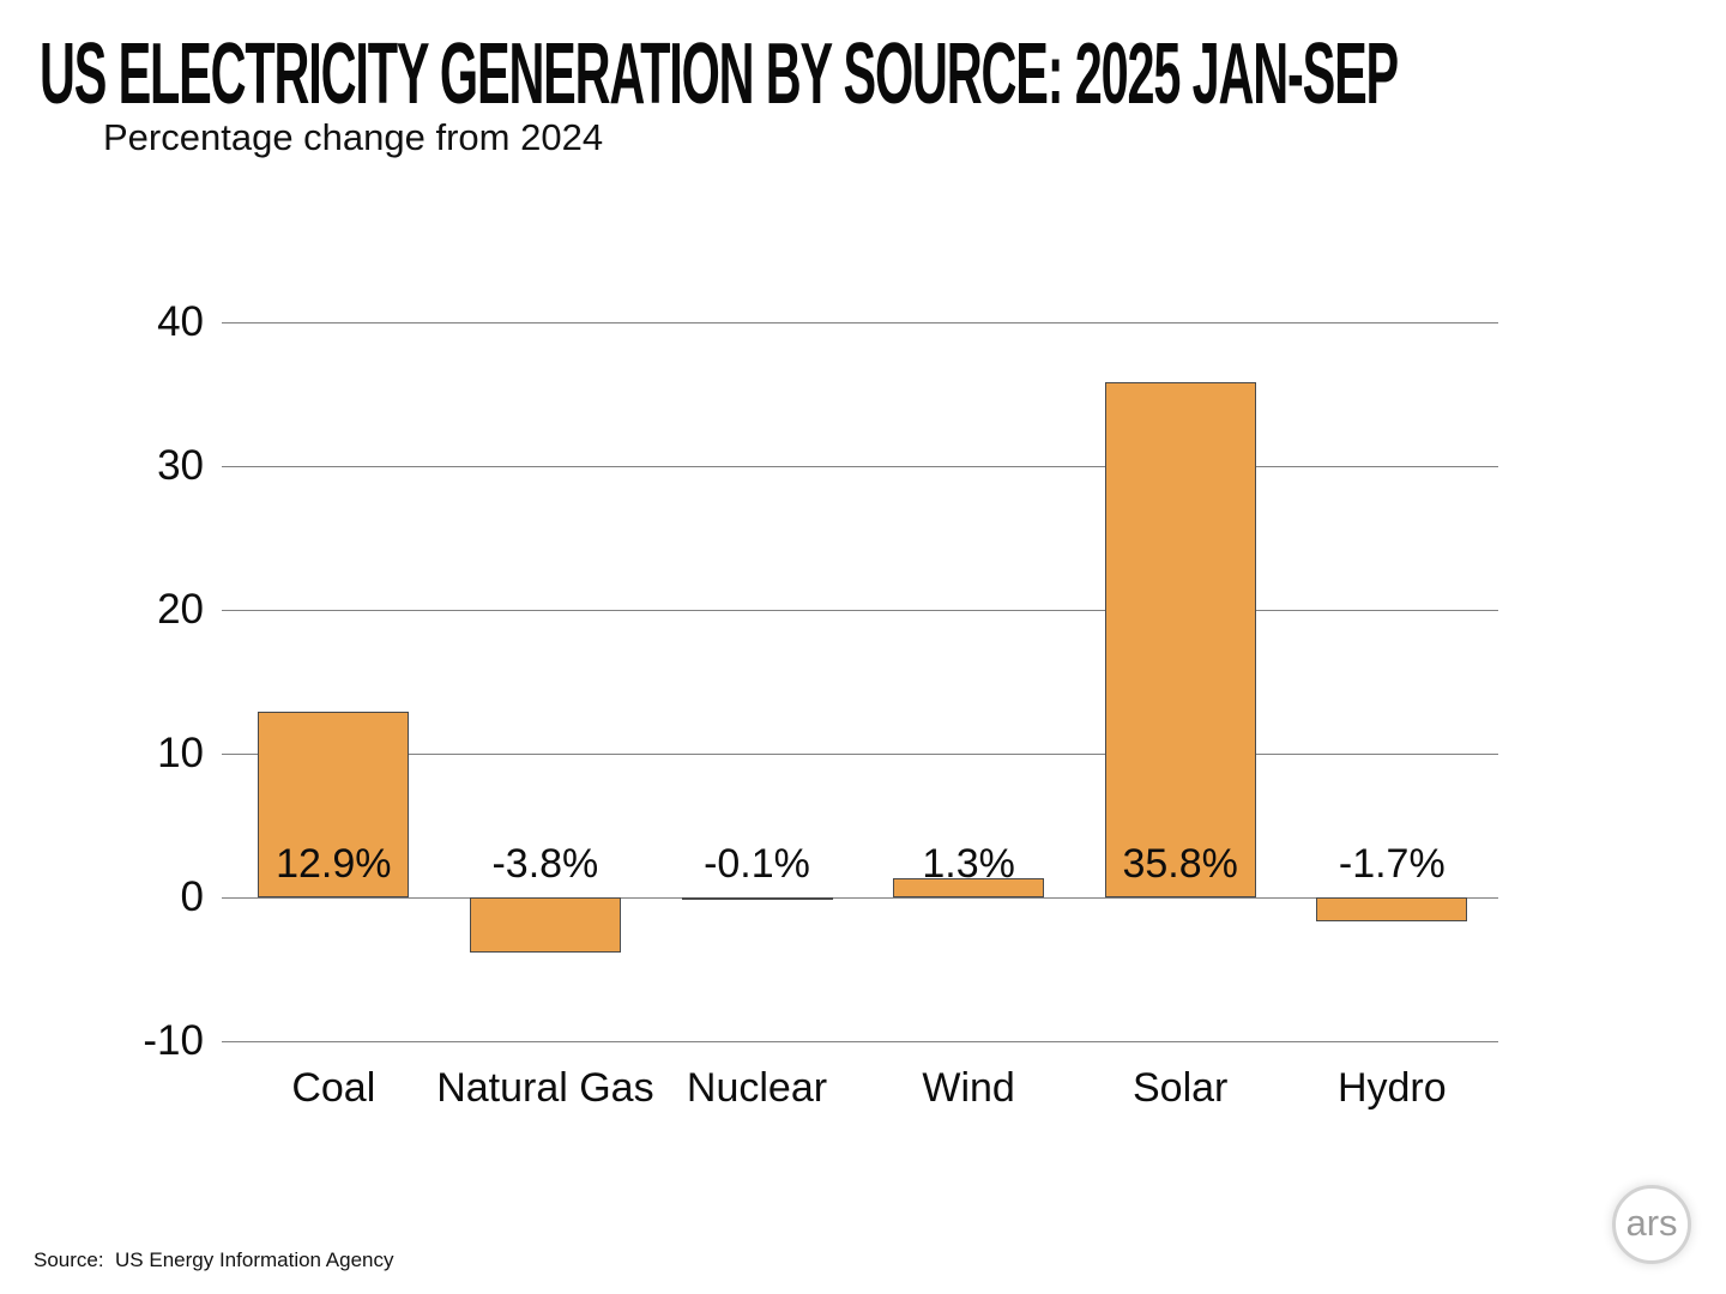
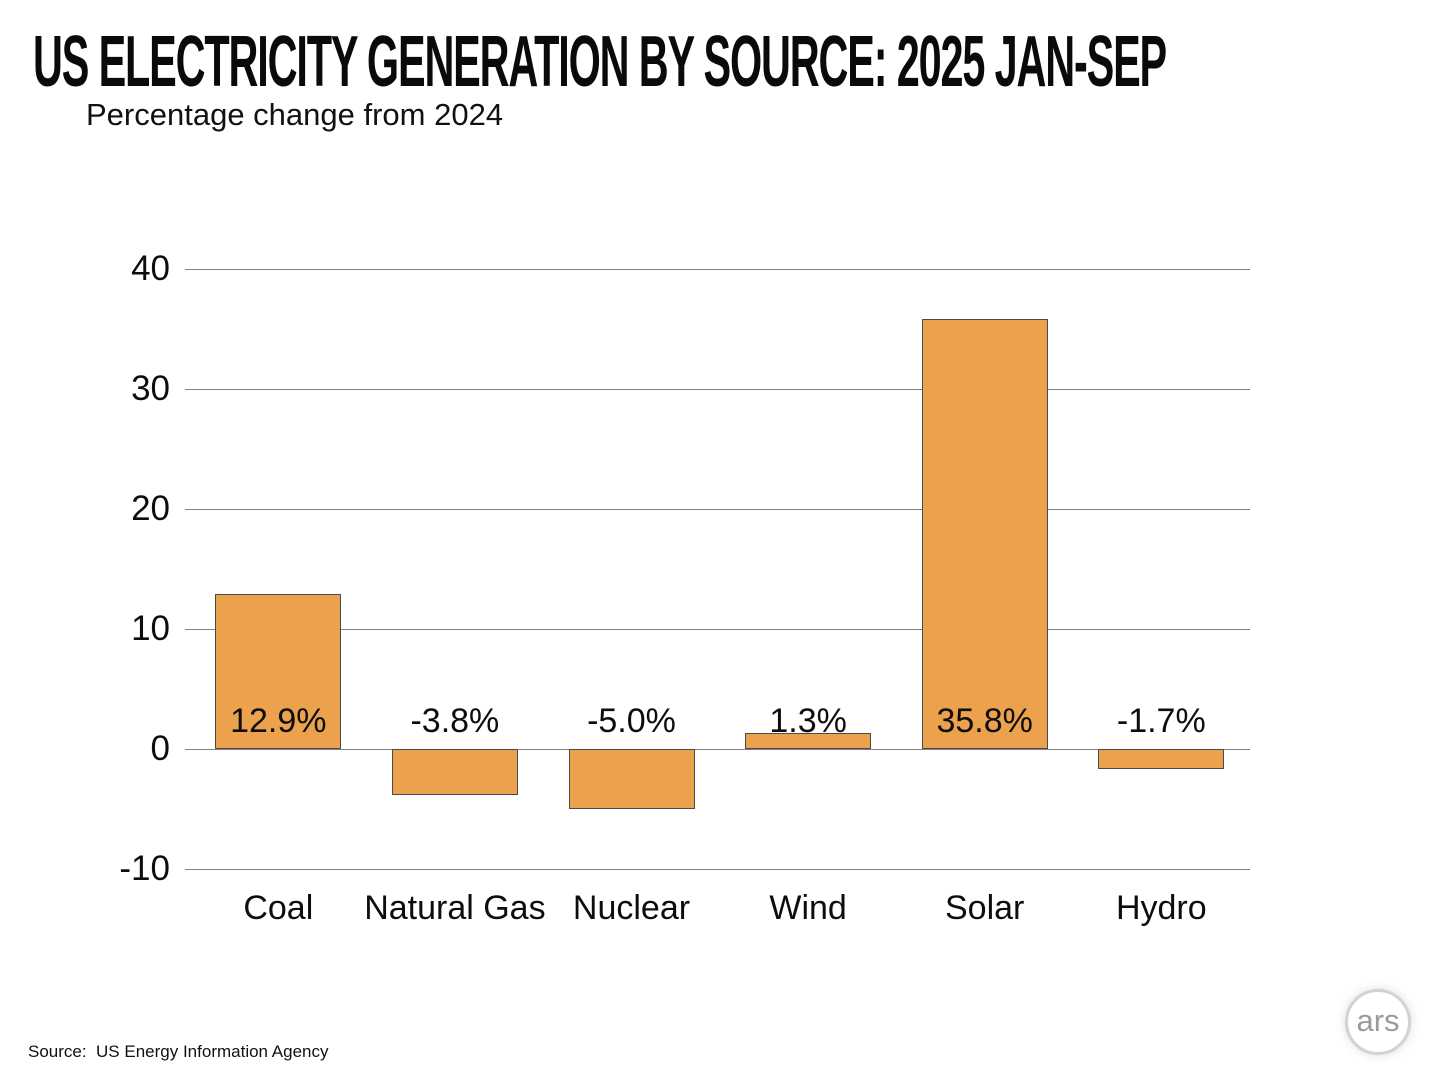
Nuclear: -0.1% -> -5.0%
